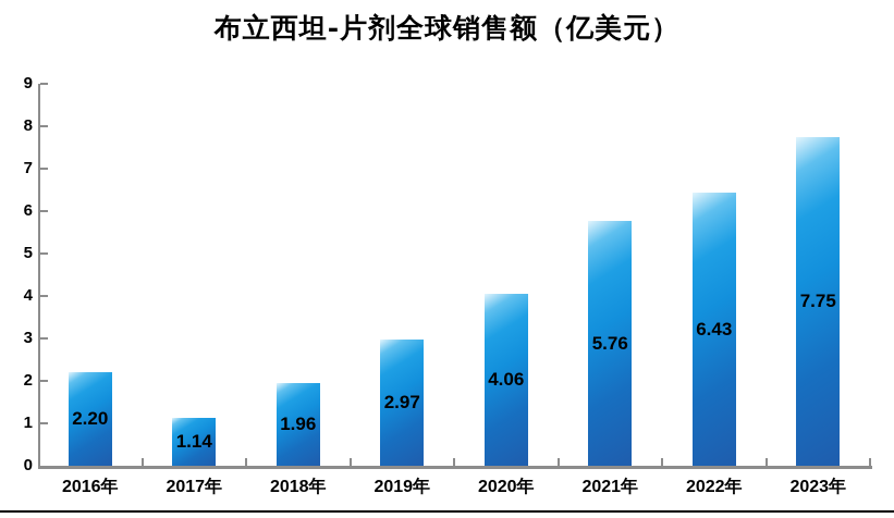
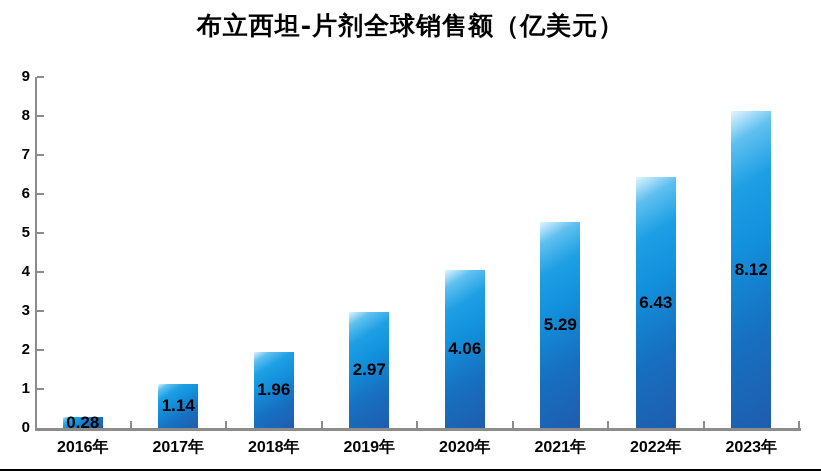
2016年: 2.20 -> 0.28
2021年: 5.76 -> 5.29
2023年: 7.75 -> 8.12
